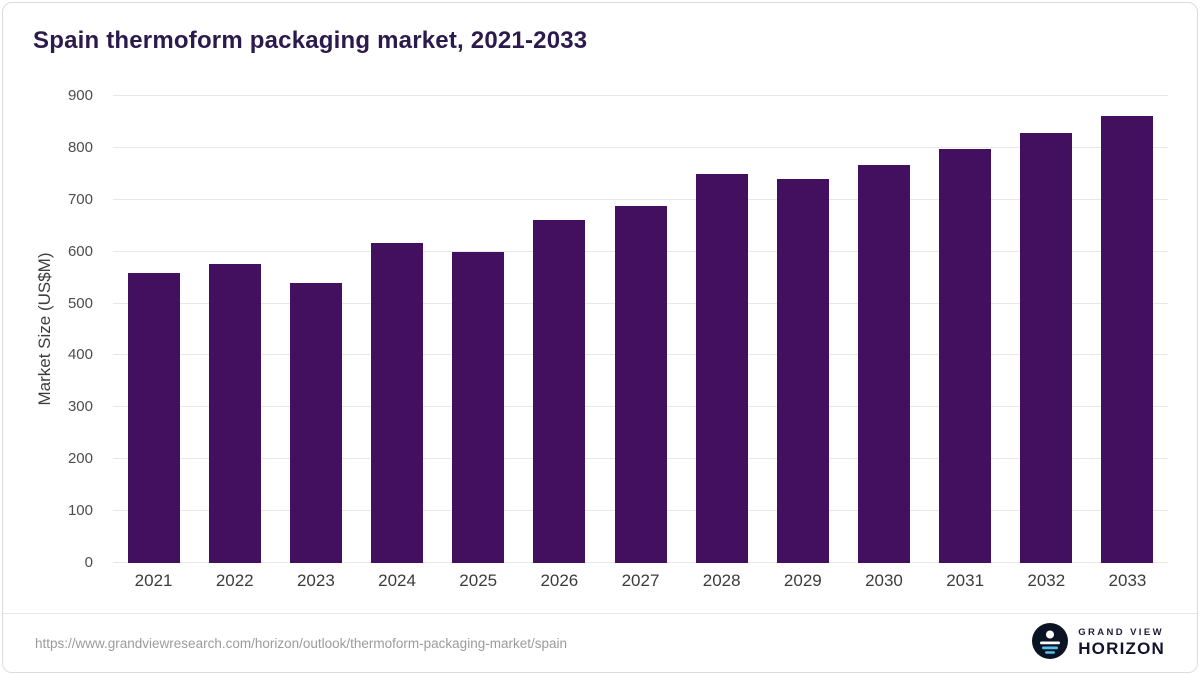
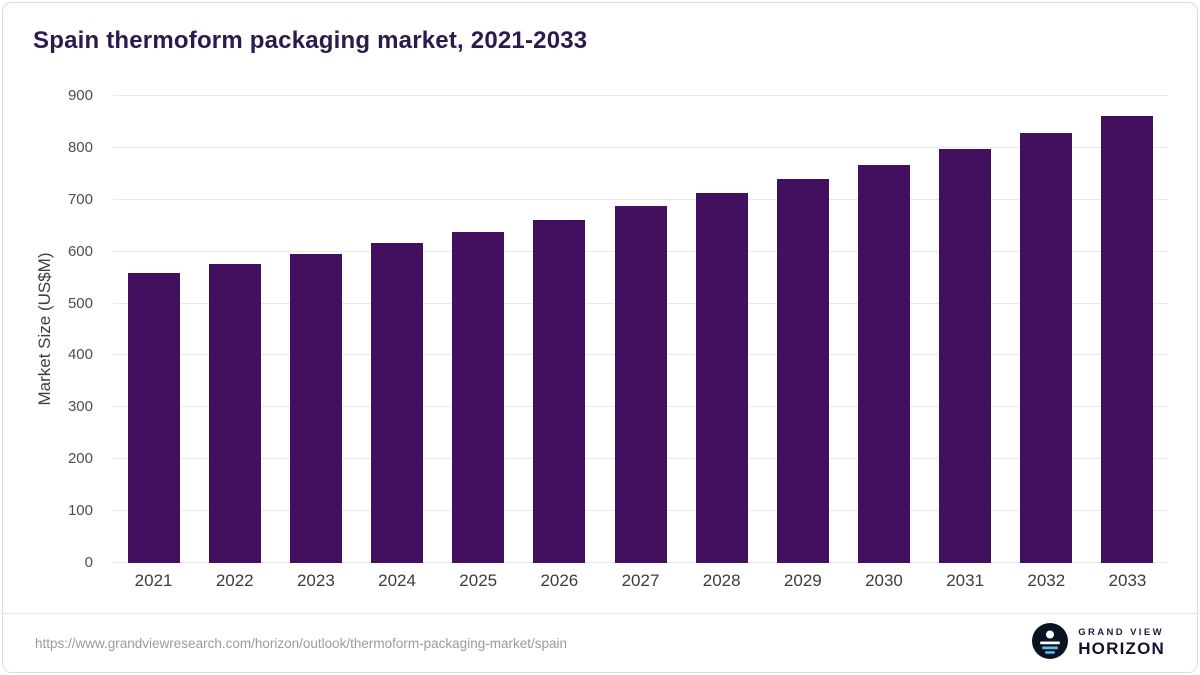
2023: 540 -> 600
2025: 600 -> 640
2028: 750 -> 710
